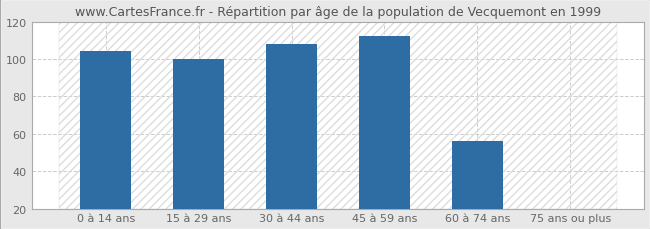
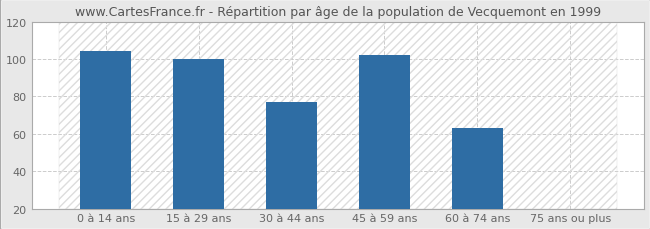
30 à 44 ans: 108 -> 77
45 à 59 ans: 112 -> 102
60 à 74 ans: 56 -> 63
